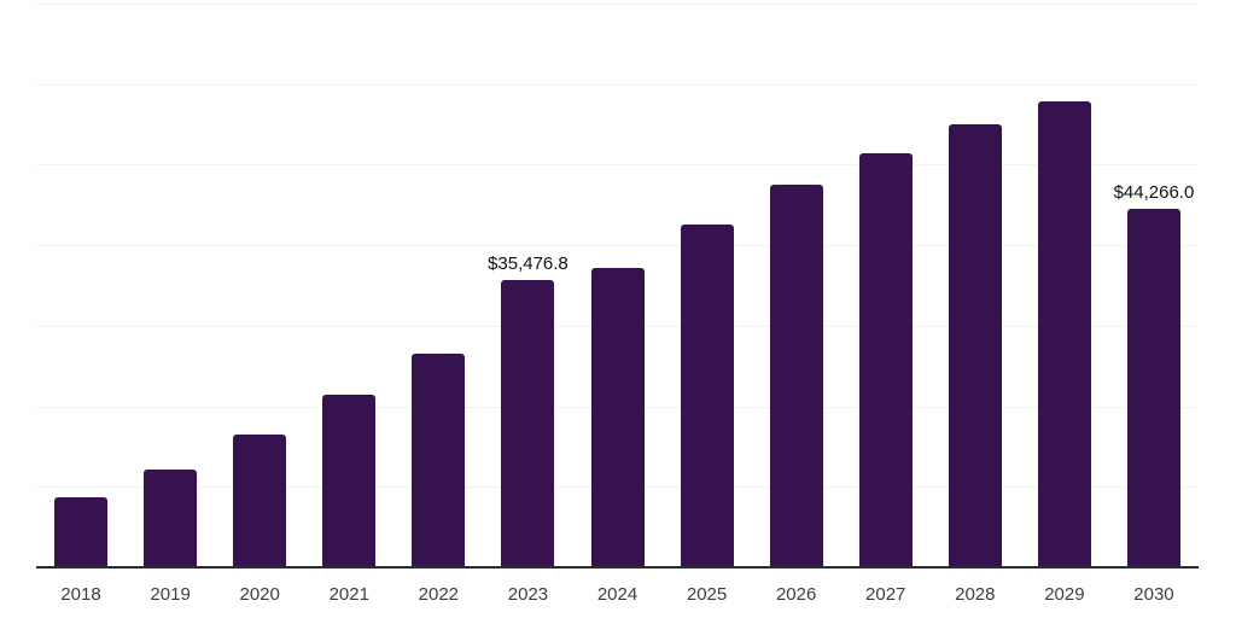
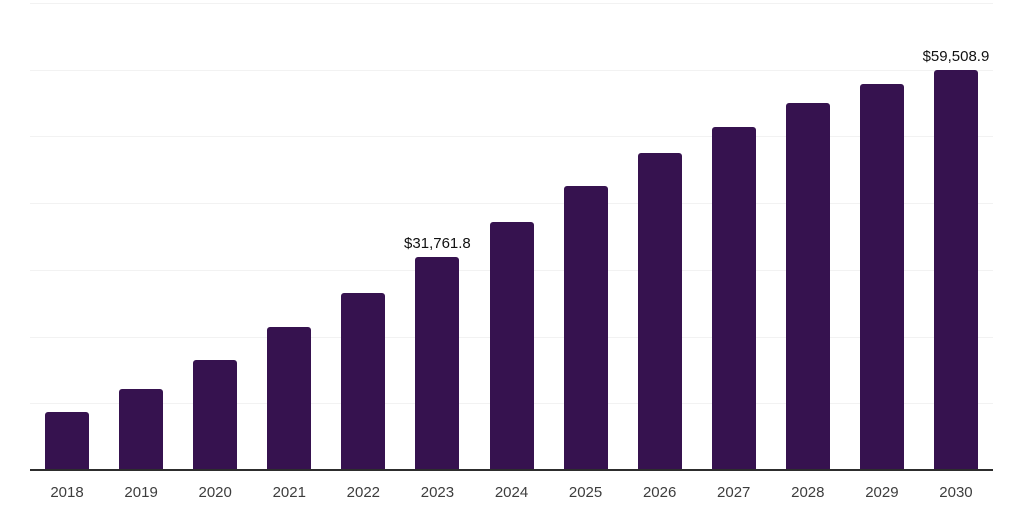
2023: $35,476.8 -> $31,761.8
2030: $44,266.0 -> $59,508.9
